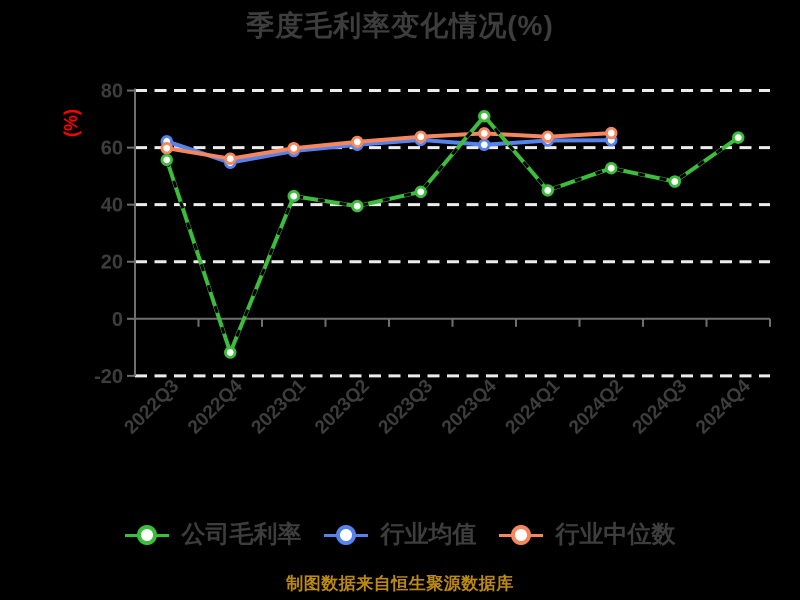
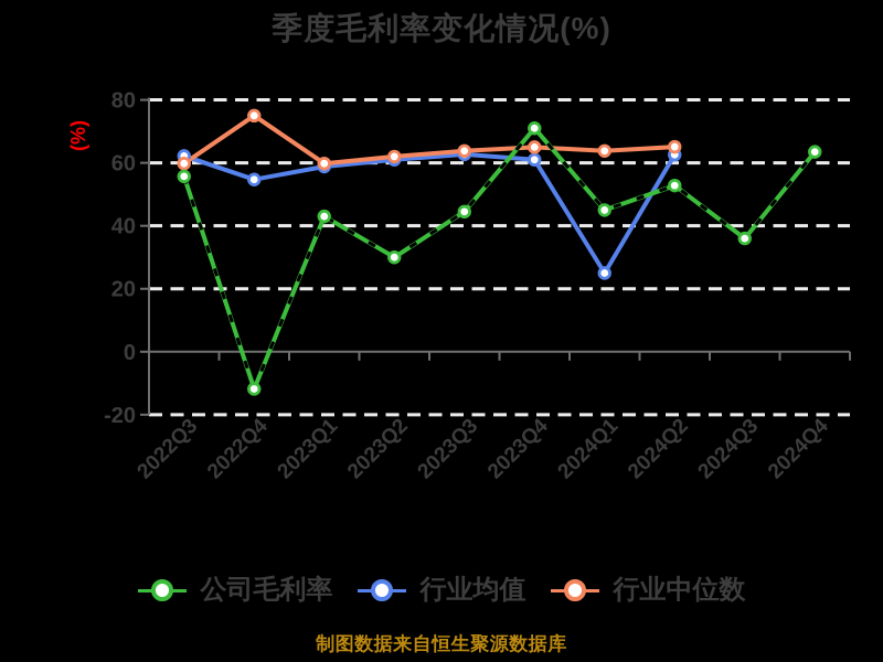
行业中位数/2022Q4: 56 -> 75
公司毛利率/2023Q2: 40 -> 30
行业均值/2024Q1: 62 -> 25
公司毛利率/2024Q3: 48 -> 36
